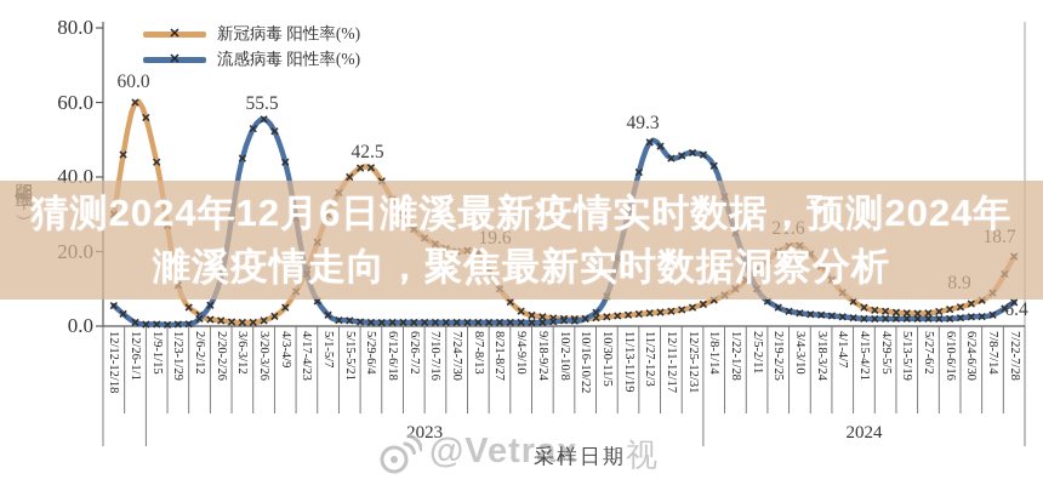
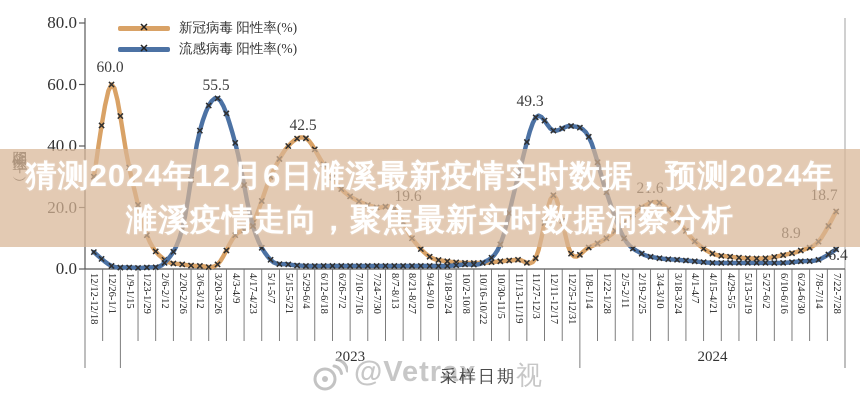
新冠病毒 阳性率(%)/1/9-1/15: 44 -> 33
新冠病毒 阳性率(%)/4/3-4/9: 5 -> 11
流感病毒 阳性率(%)/4/3-4/9: 44 -> 41
新冠病毒 阳性率(%)/12/11-12/17: 4 -> 24
